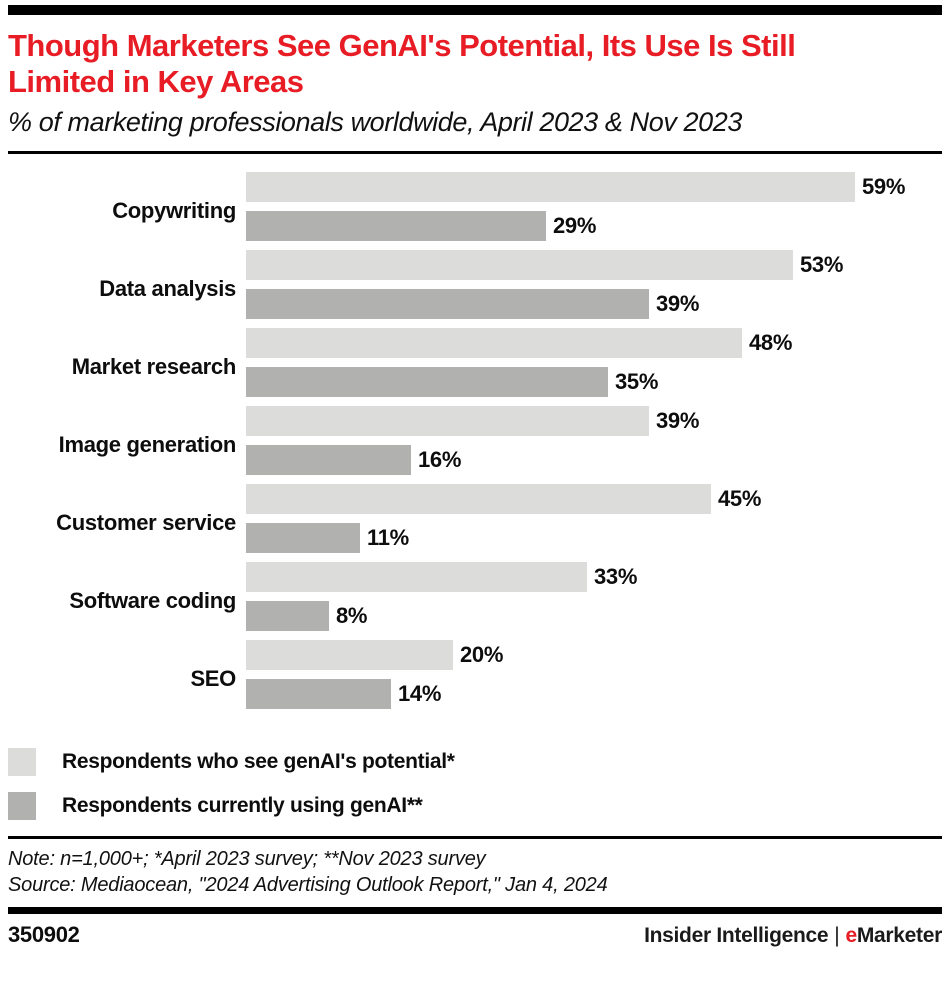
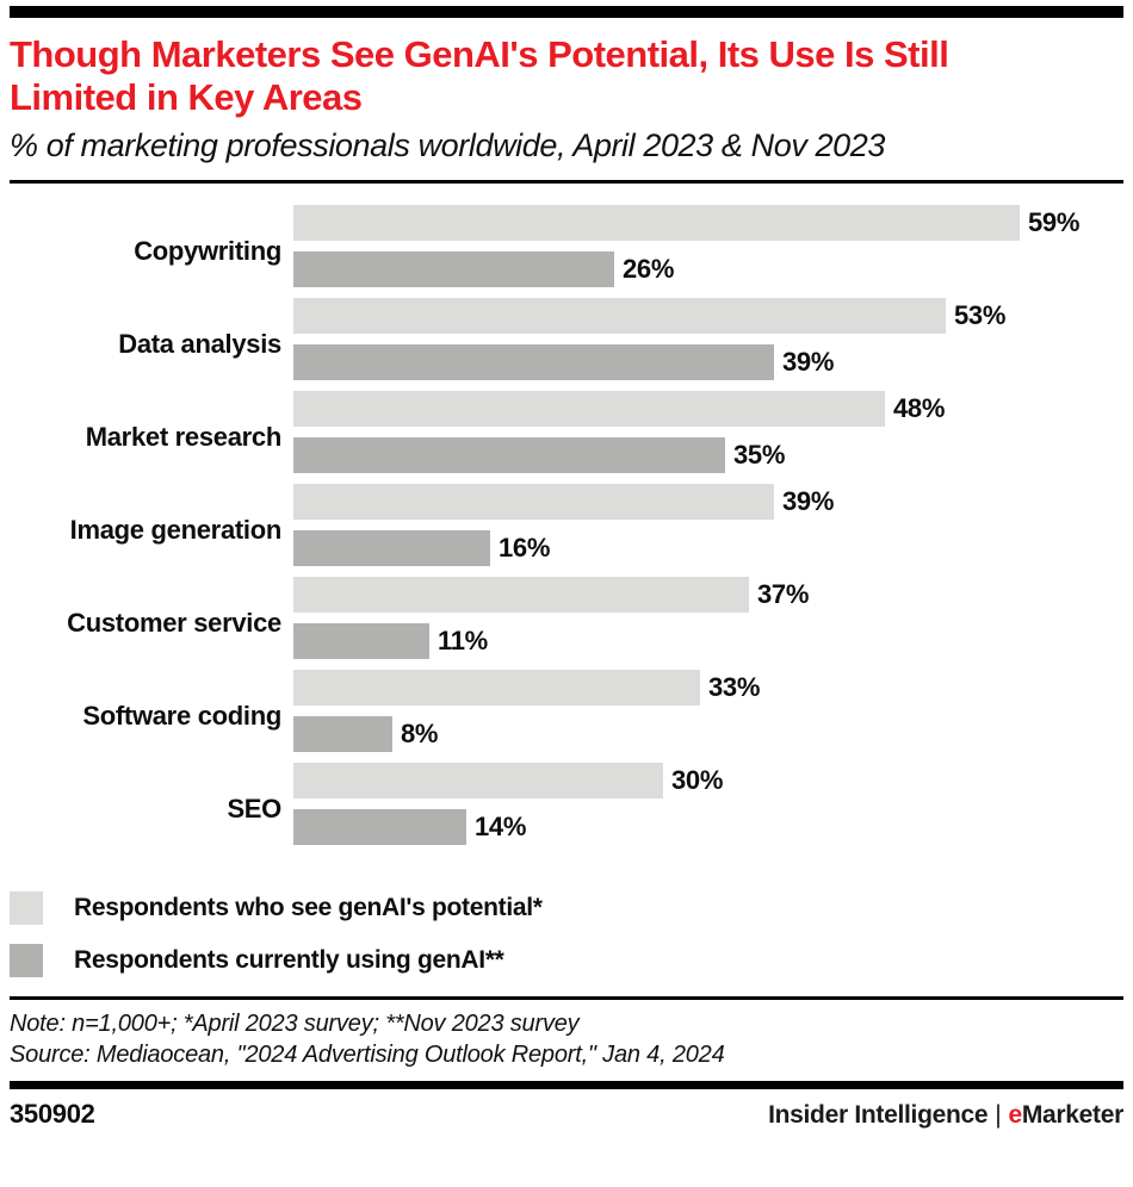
Respondents currently using genAI**/Copywriting: 29% -> 26%
Respondents who see genAI's potential*/Customer service: 45% -> 37%
Respondents who see genAI's potential*/SEO: 20% -> 30%
